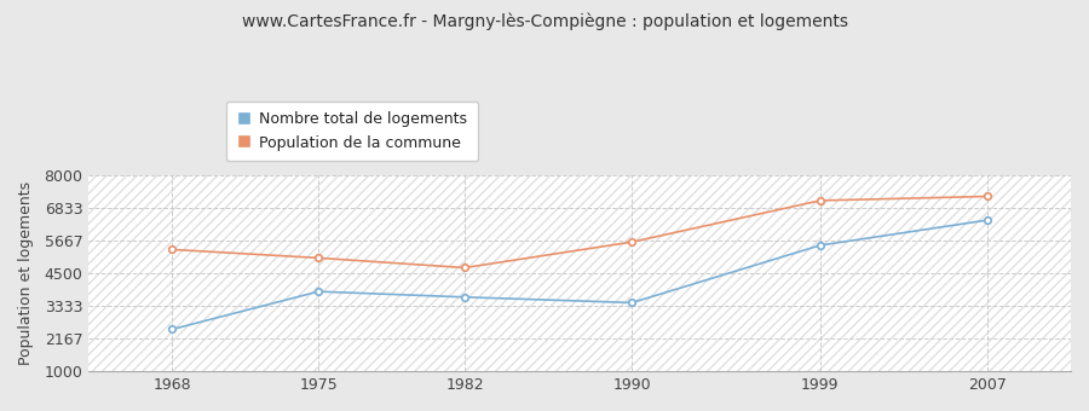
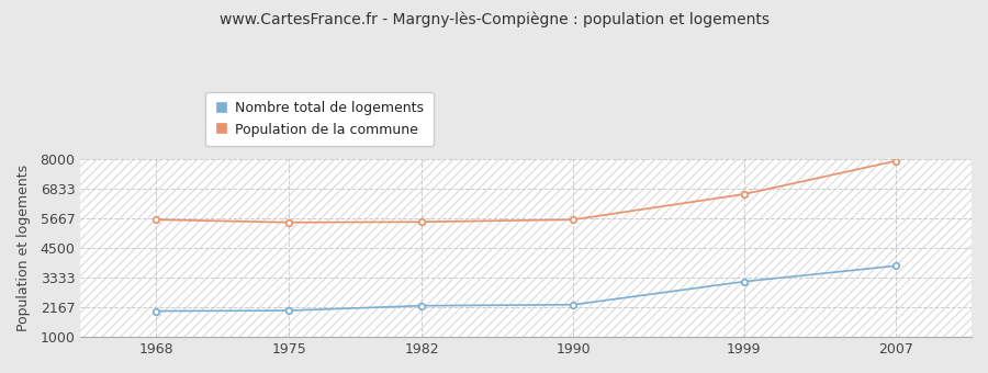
Nombre total de logements/1968: 2500 -> 2020
Population de la commune/1968: 5350 -> 5620
Nombre total de logements/1975: 3850 -> 2040
Population de la commune/1975: 5050 -> 5510
Nombre total de logements/1982: 3650 -> 2230
Population de la commune/1982: 4700 -> 5530
Nombre total de logements/1990: 3450 -> 2270
Nombre total de logements/1999: 5500 -> 3180
Population de la commune/1999: 7100 -> 6620
Nombre total de logements/2007: 6400 -> 3800
Population de la commune/2007: 7250 -> 7930
